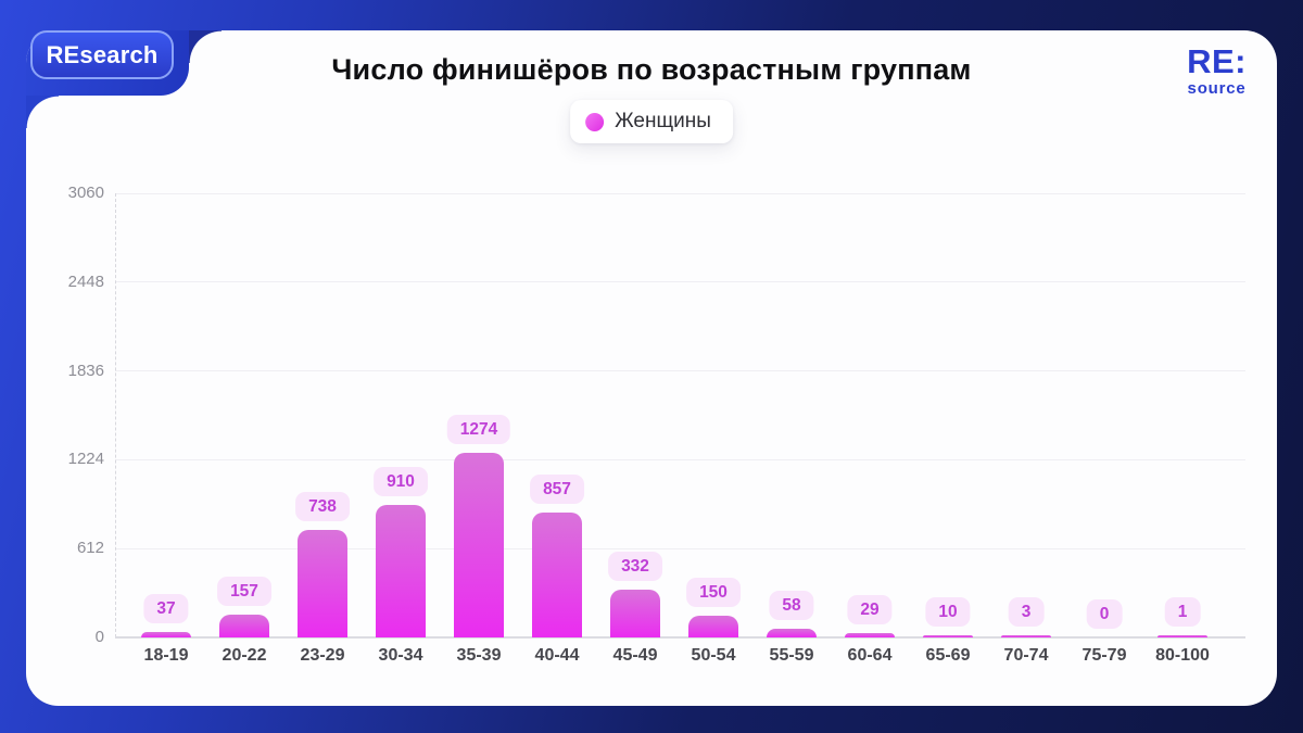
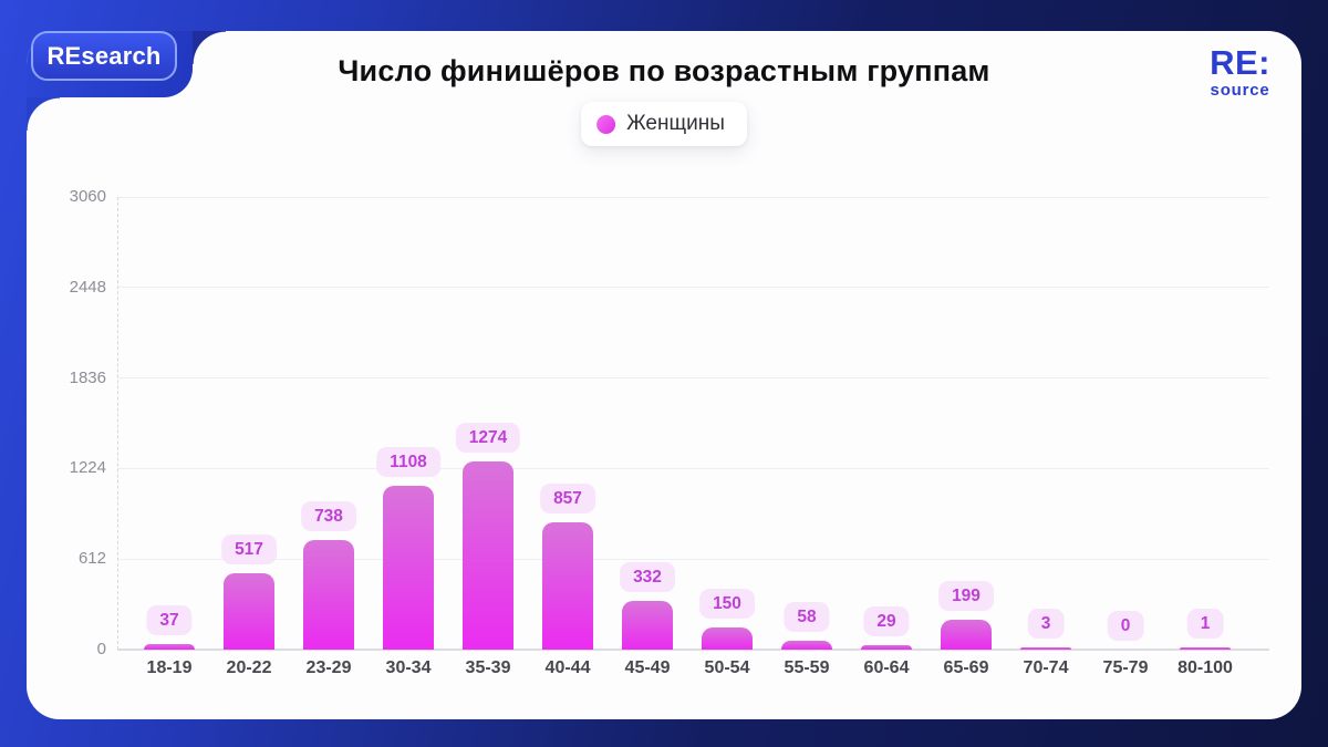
20-22: 157 -> 517
30-34: 910 -> 1108
65-69: 10 -> 199
